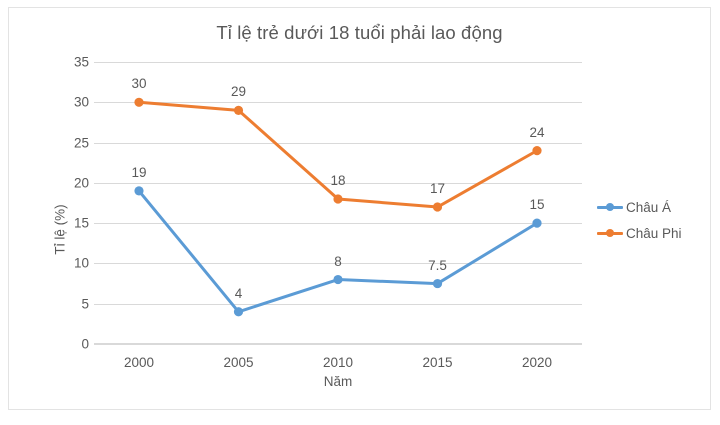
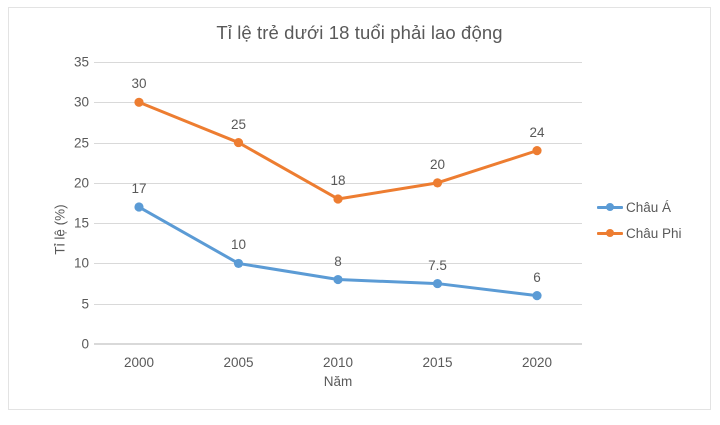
Châu Á/2000: 19 -> 17
Châu Á/2005: 4 -> 10
Châu Phi/2005: 29 -> 25
Châu Phi/2015: 17 -> 20
Châu Á/2020: 15 -> 6
